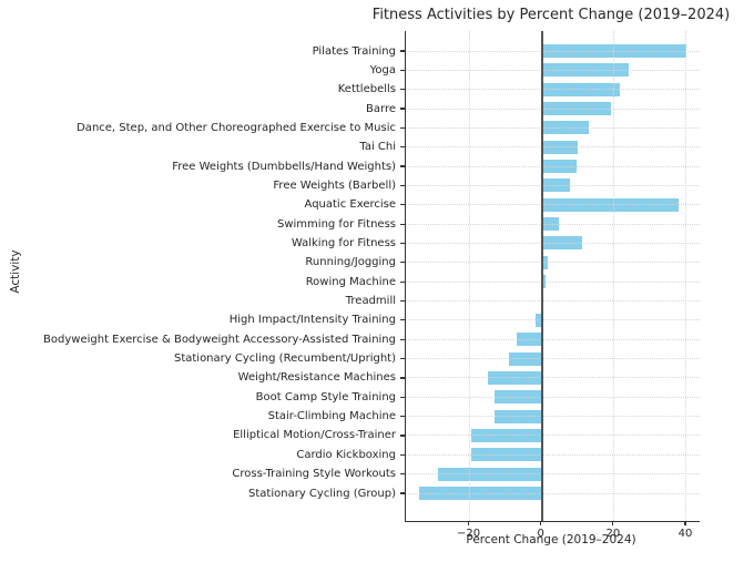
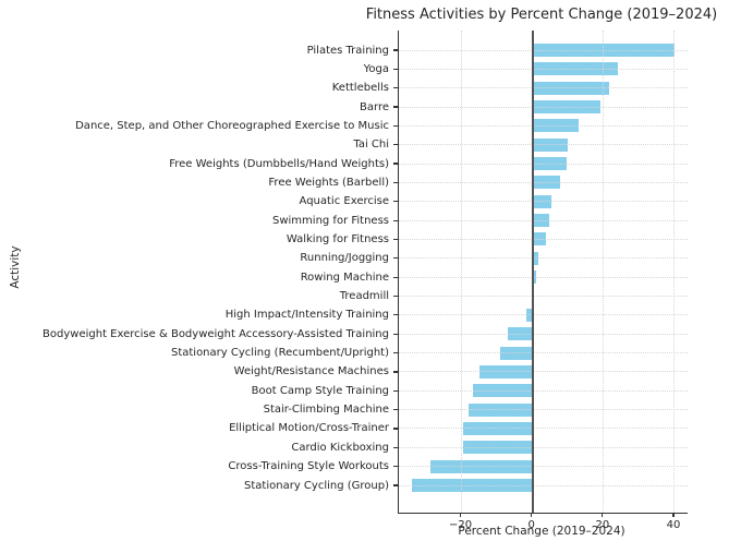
Aquatic Exercise: 38 -> 5
Walking for Fitness: 11 -> 4
Boot Camp Style Training: -13 -> -17
Stair-Climbing Machine: -13 -> -18
